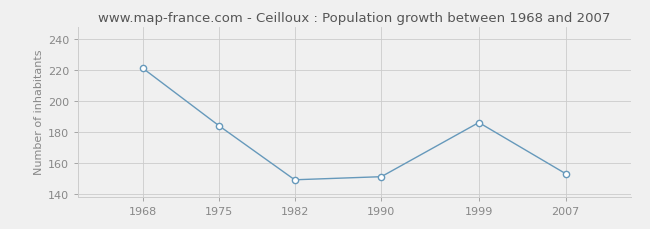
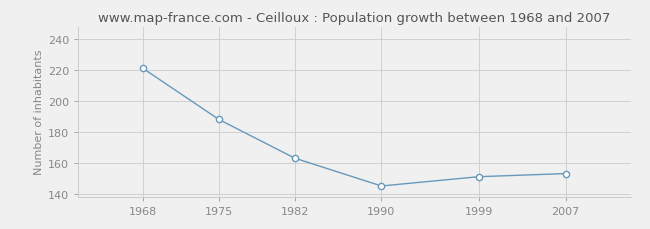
1975: 184 -> 188
1982: 149 -> 163
1990: 151 -> 145
1999: 186 -> 151
